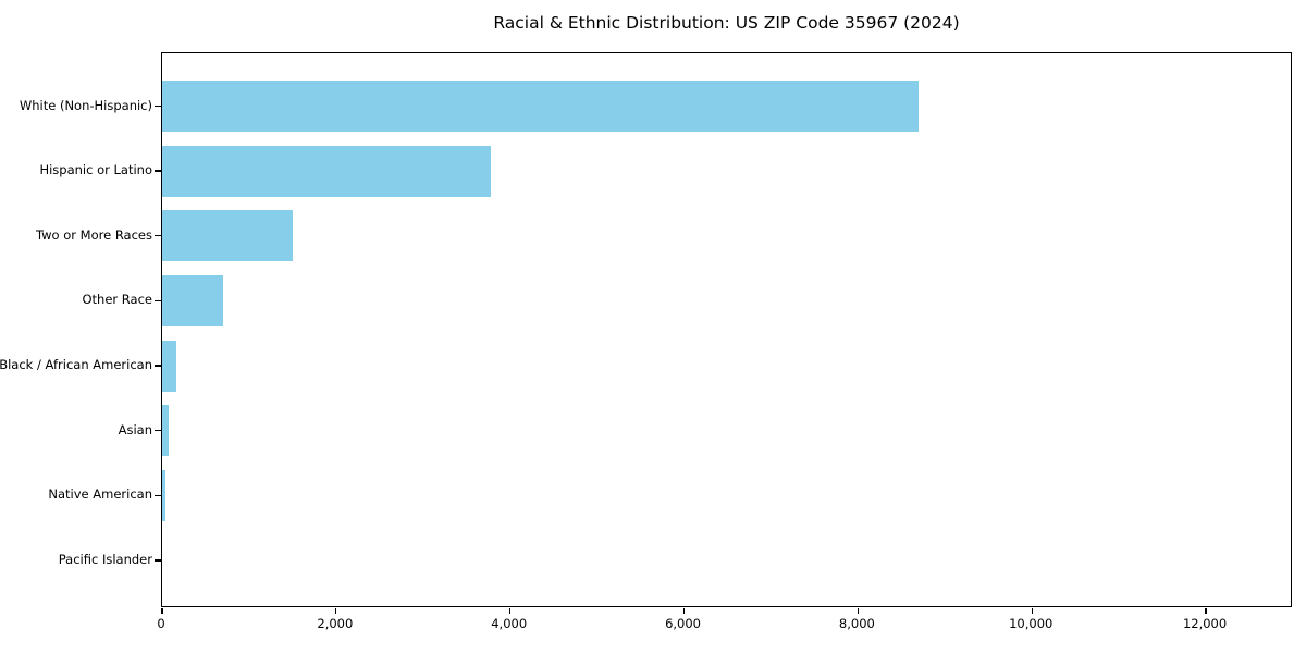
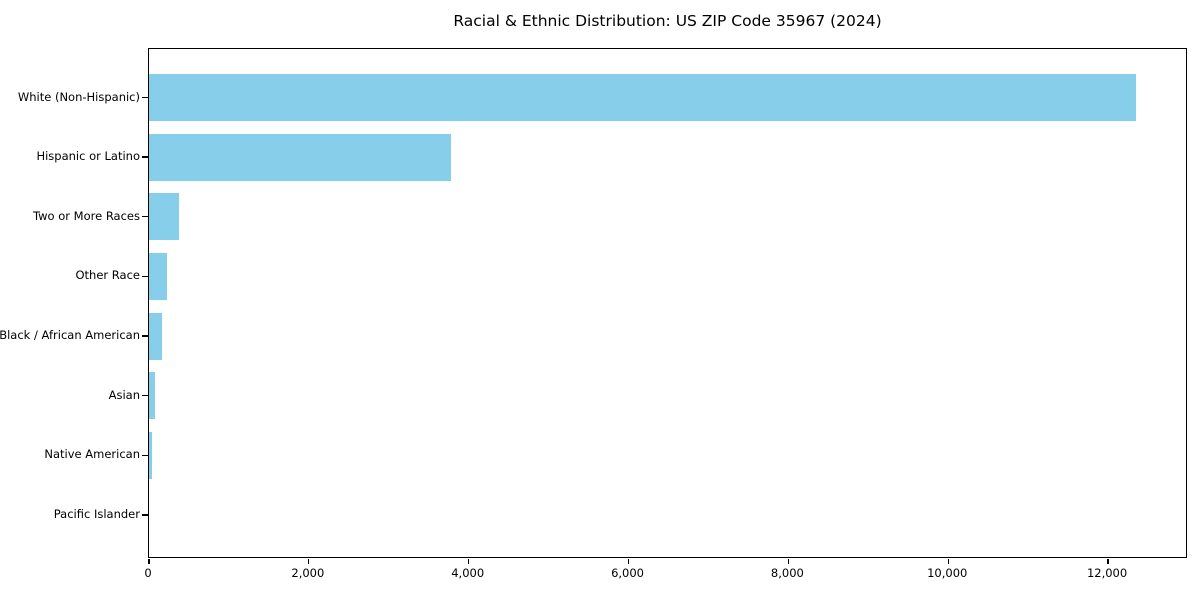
White (Non-Hispanic): 8700 -> 12400
Two or More Races: 1500 -> 400
Other Race: 700 -> 200
